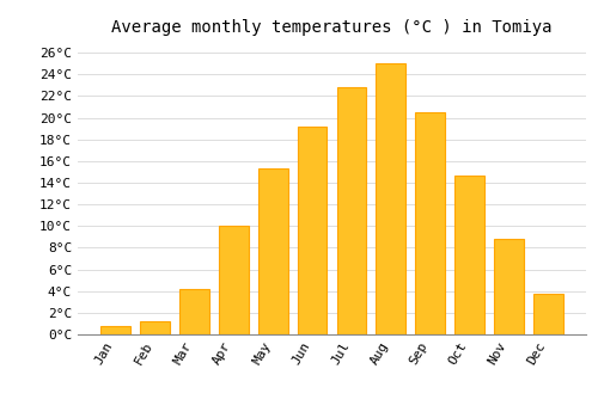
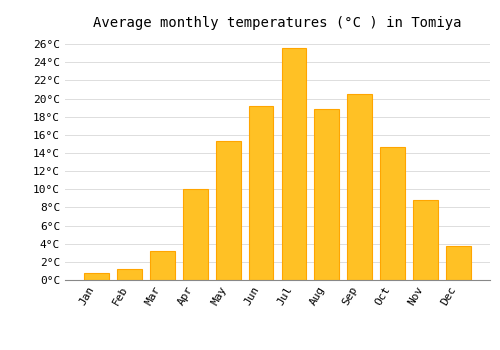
Mar: 4.2°C -> 3.2°C
Jul: 22.8°C -> 25.6°C
Aug: 25.0°C -> 18.8°C
